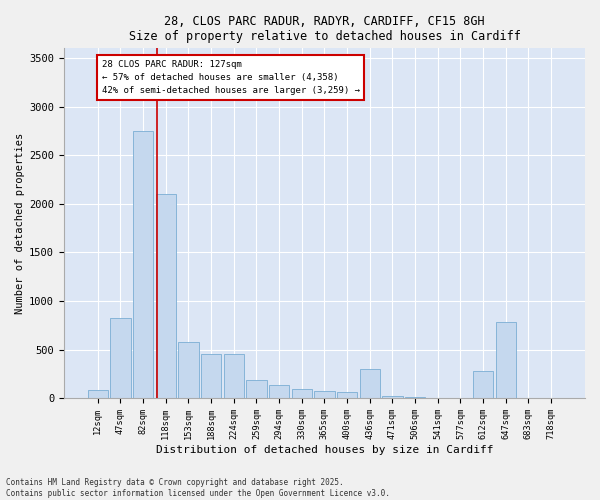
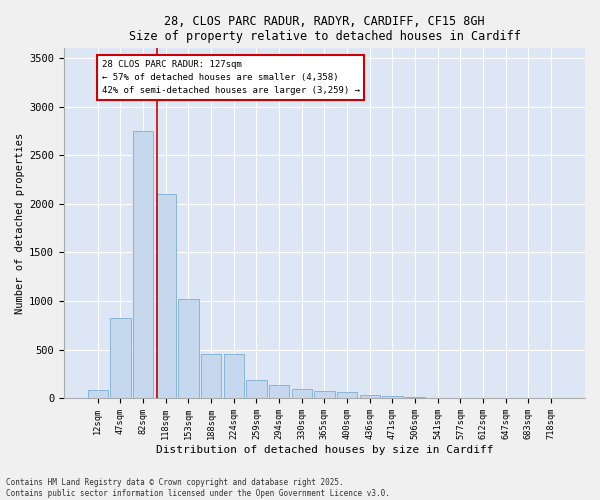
153sqm: 580 -> 1020
436sqm: 300 -> 40
612sqm: 280 -> 0
647sqm: 780 -> 0
